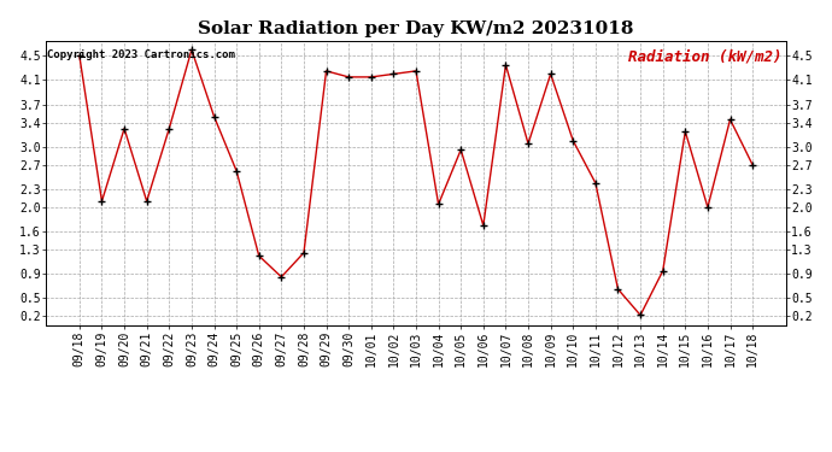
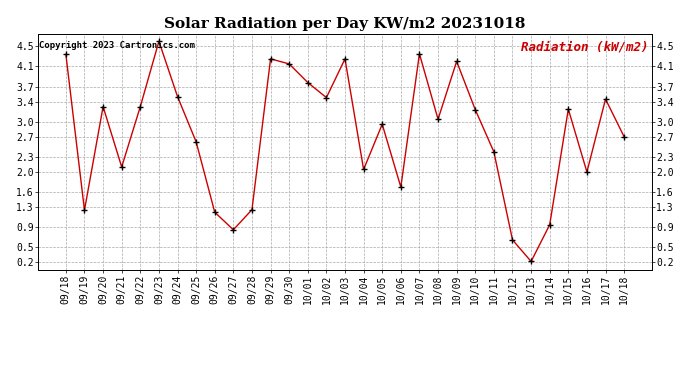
09/18: 4.50 -> 4.34
09/19: 2.10 -> 1.24
10/01: 4.15 -> 3.78
10/02: 4.20 -> 3.48
10/10: 3.10 -> 3.24
